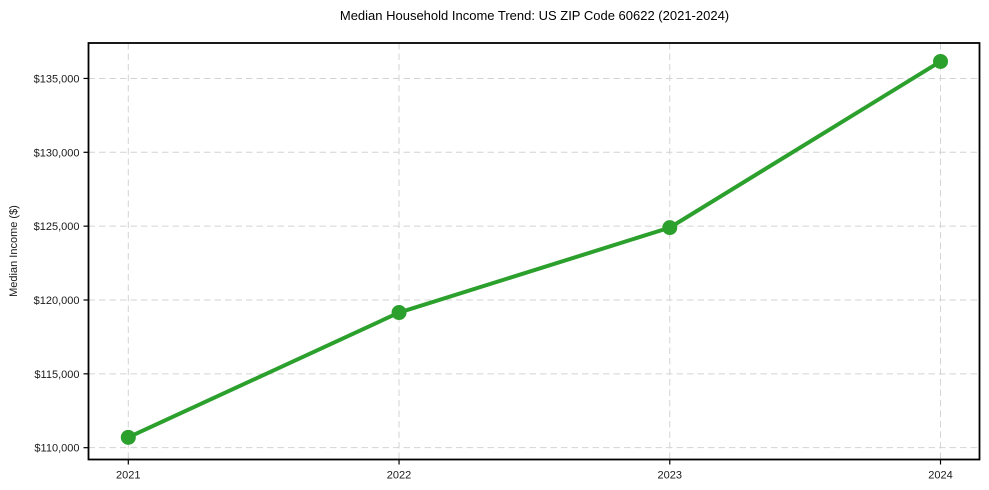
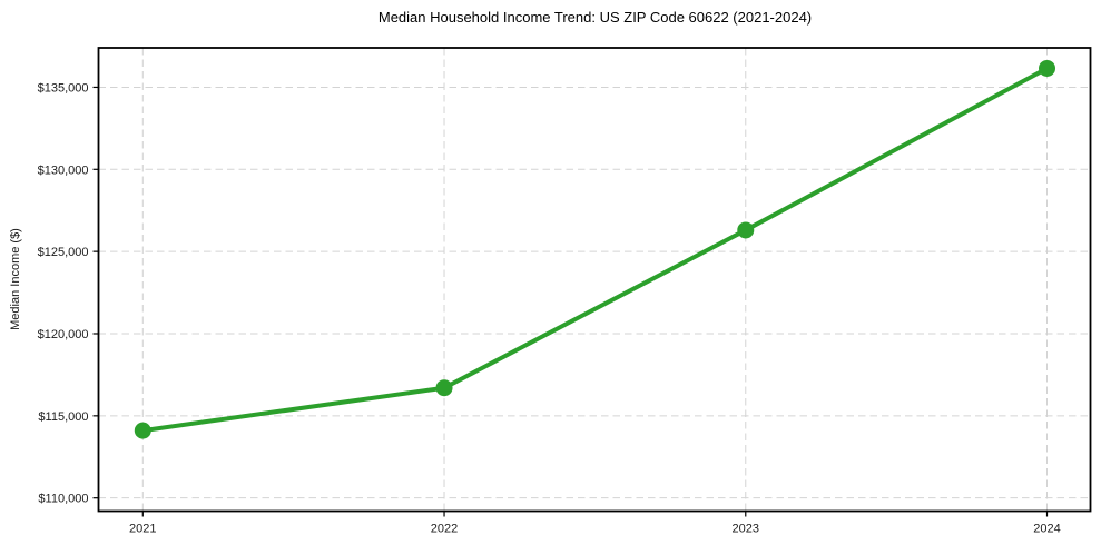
2021: $110700 -> $114100
2022: $119200 -> $116700
2023: $124900 -> $126300
